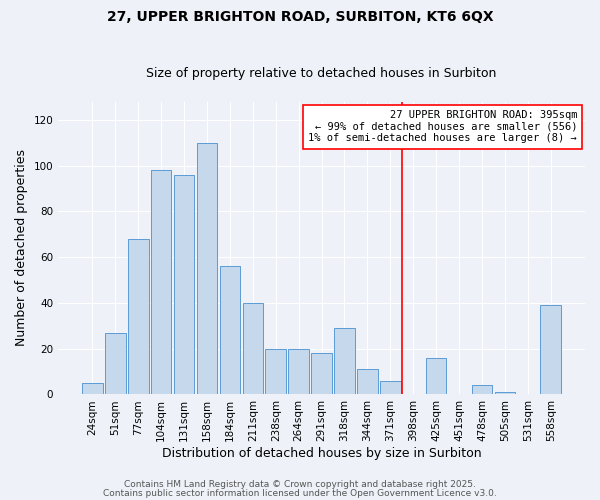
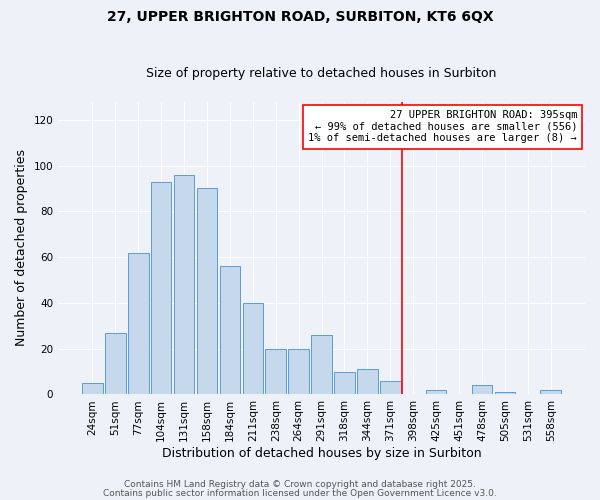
77sqm: 68 -> 62
104sqm: 98 -> 93
158sqm: 110 -> 90
291sqm: 18 -> 26
318sqm: 29 -> 10
425sqm: 16 -> 2
558sqm: 39 -> 2
